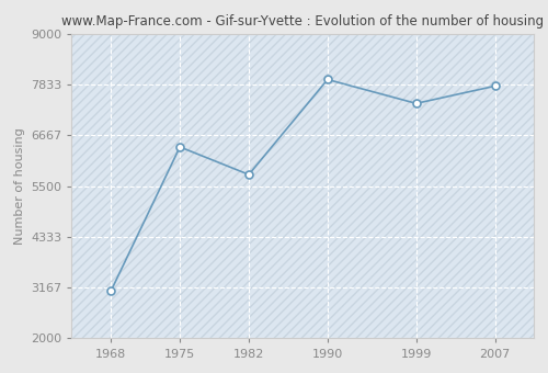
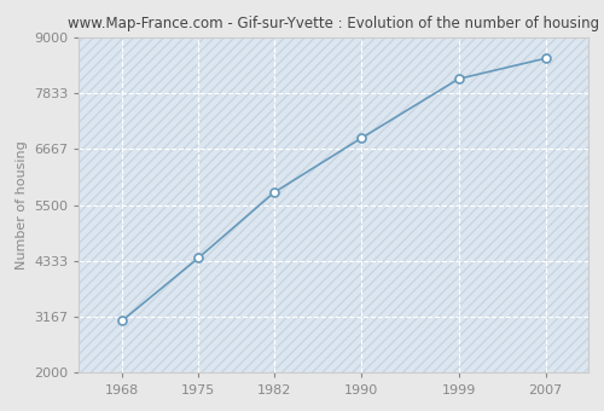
1975: 6400 -> 4400
1990: 7950 -> 6890
1999: 7400 -> 8130
2007: 7800 -> 8560
